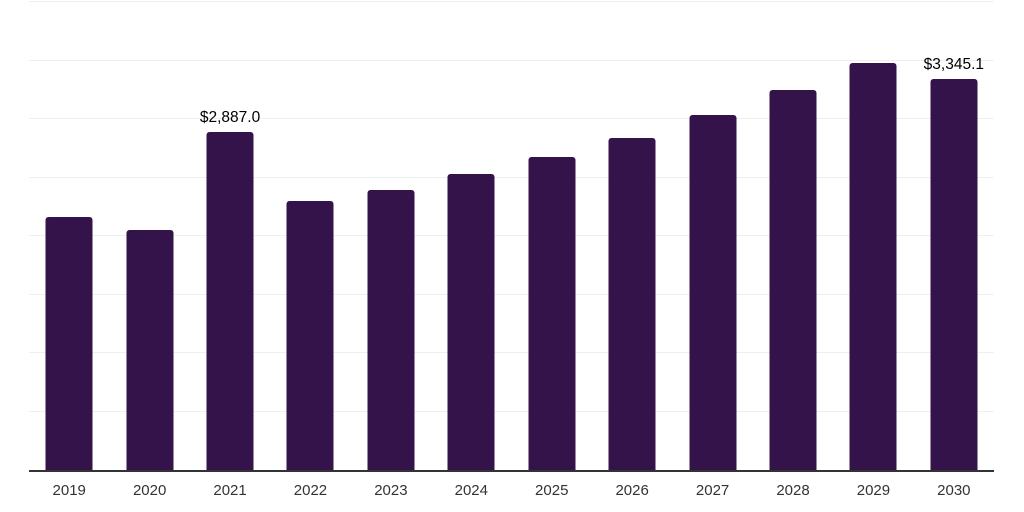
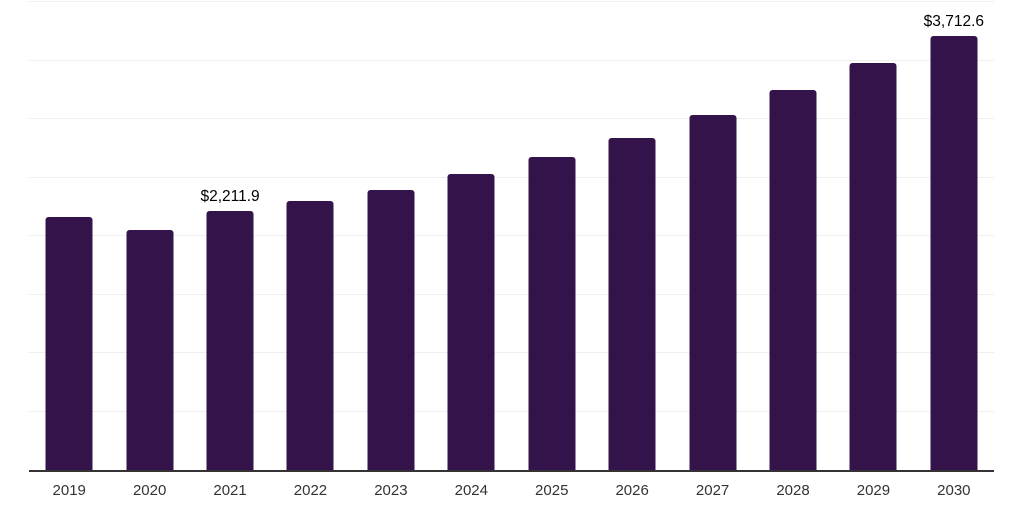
2021: $2,887.0 -> $2,211.9
2030: $3,345.1 -> $3,712.6
